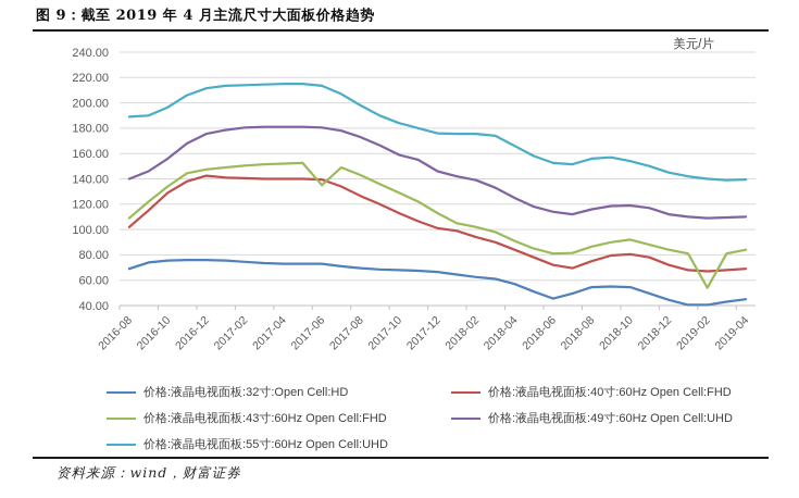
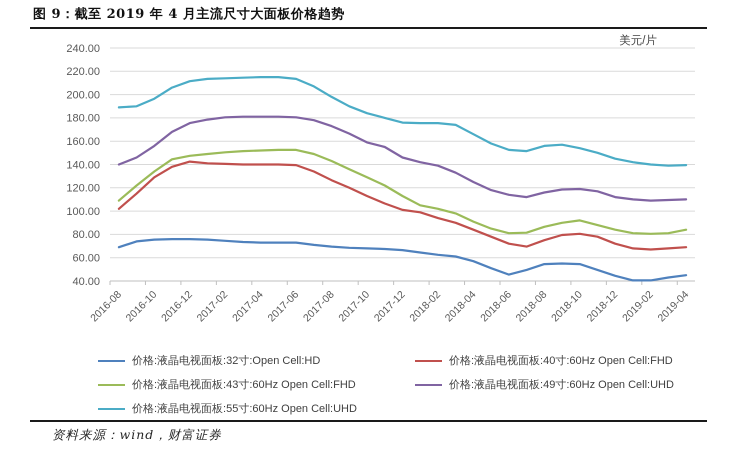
价格:液晶电视面板:43寸:60Hz Open Cell:FHD/2017-06: 135 -> 152
价格:液晶电视面板:43寸:60Hz Open Cell:FHD/2019-02: 54 -> 80
